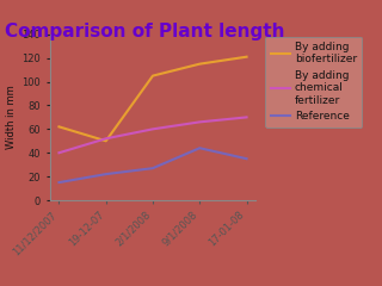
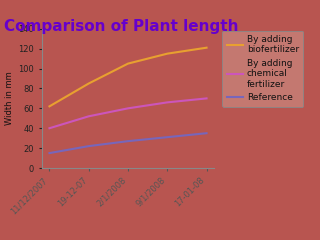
By adding biofertilizer/19-12-07: 50 -> 85
Reference/9/1/2008: 44 -> 31
